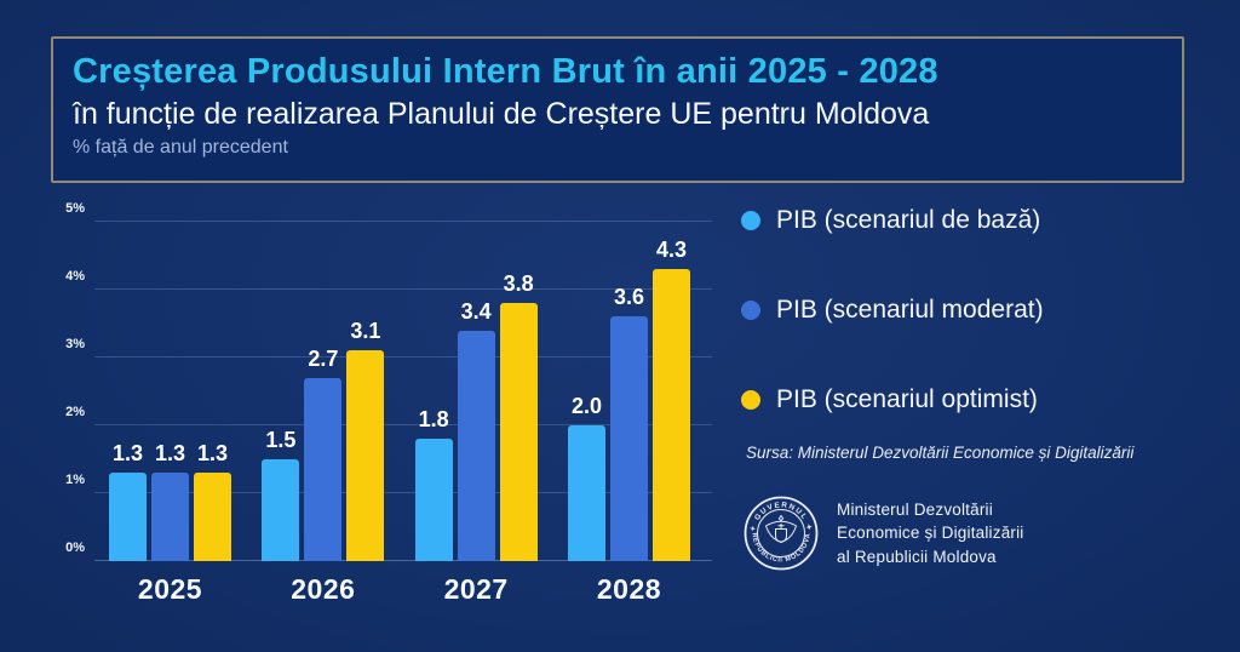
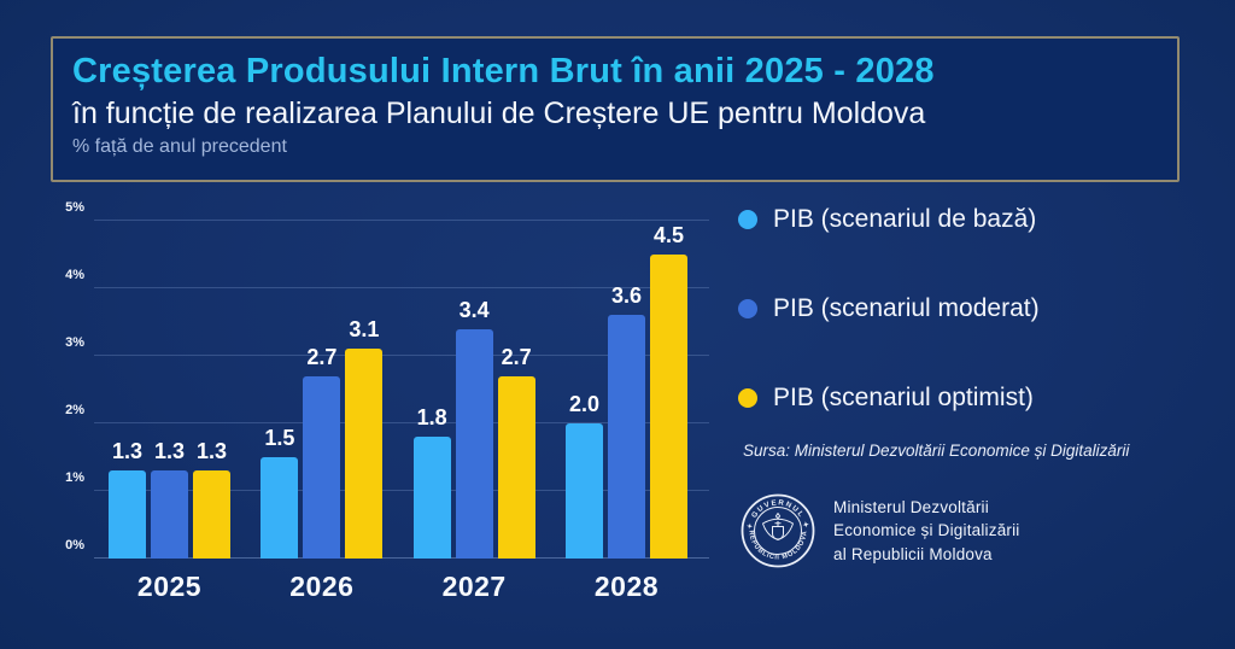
PIB (scenariul optimist)/2027: 3.8 -> 2.7
PIB (scenariul optimist)/2028: 4.3 -> 4.5
